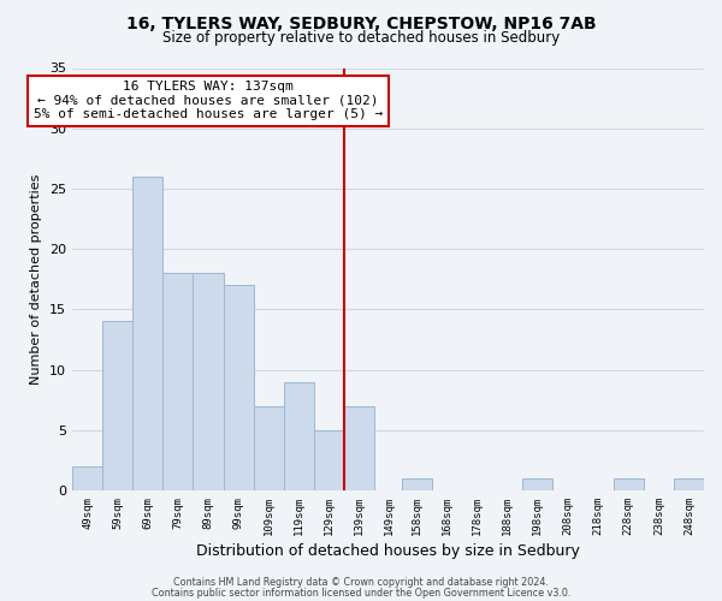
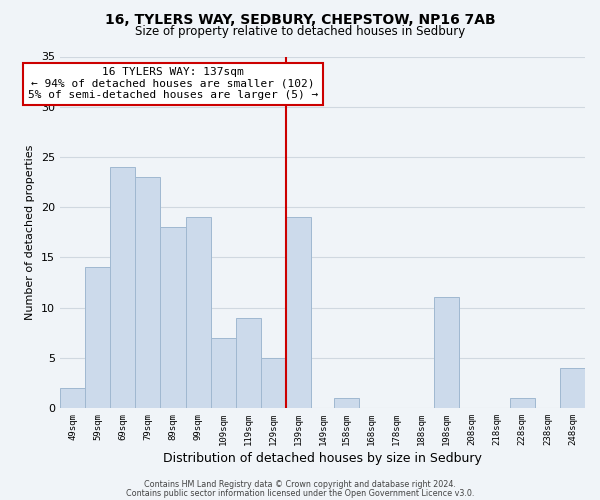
69sqm: 26 -> 24
79sqm: 18 -> 23
99sqm: 17 -> 19
139sqm: 7 -> 19
198sqm: 1 -> 11
248sqm: 1 -> 4
